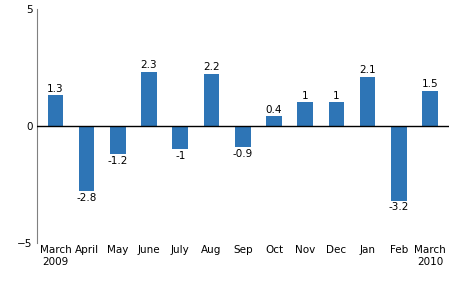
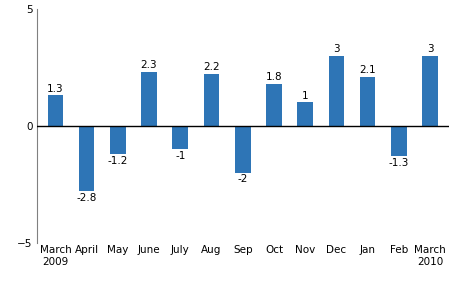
Sep: -0.9 -> -2
Oct: 0.4 -> 1.8
Dec: 1 -> 3
Feb: -3.2 -> -1.3
March 2010: 1.5 -> 3
